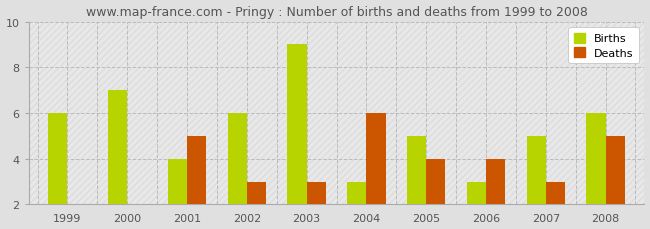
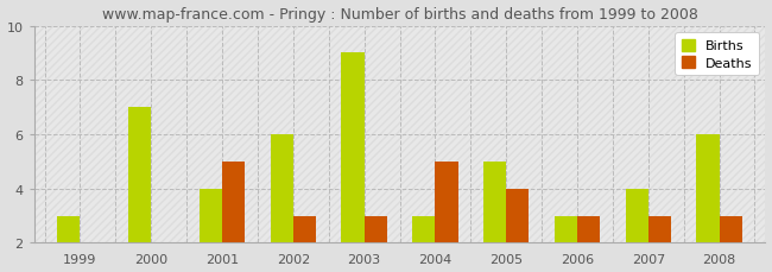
Births/1999: 6 -> 3
Deaths/2004: 6 -> 5
Deaths/2006: 4 -> 3
Births/2007: 5 -> 4
Deaths/2008: 5 -> 3
